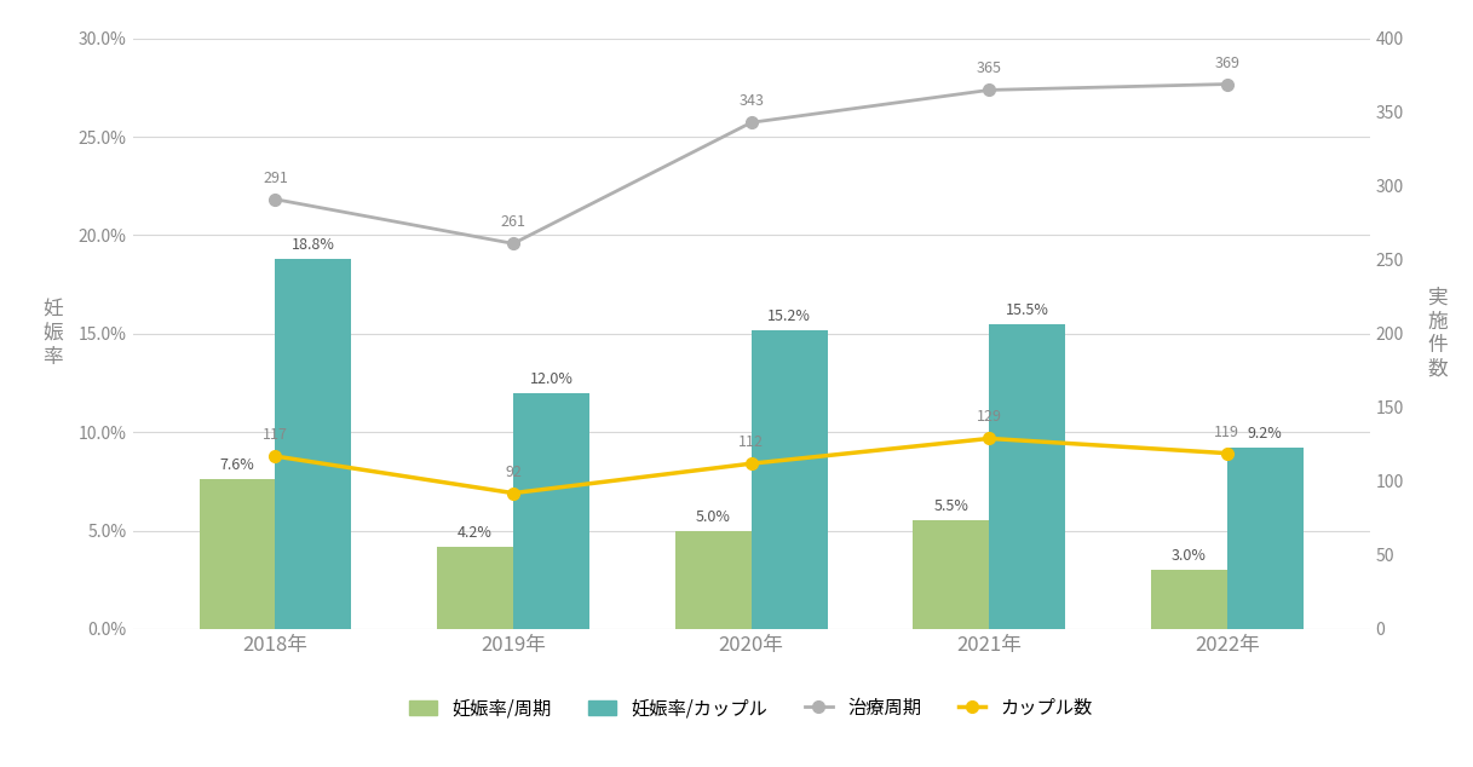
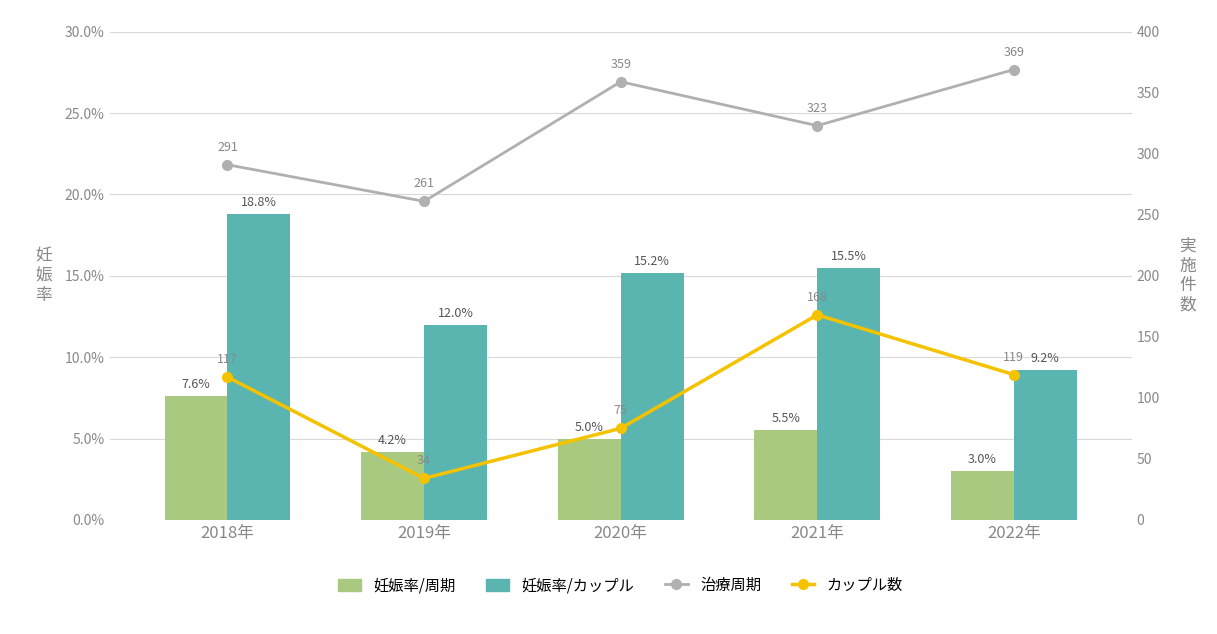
カップル数/2019年: 92 -> 34
治療周期/2020年: 343 -> 359
カップル数/2020年: 112 -> 75
治療周期/2021年: 365 -> 323
カップル数/2021年: 129 -> 168
